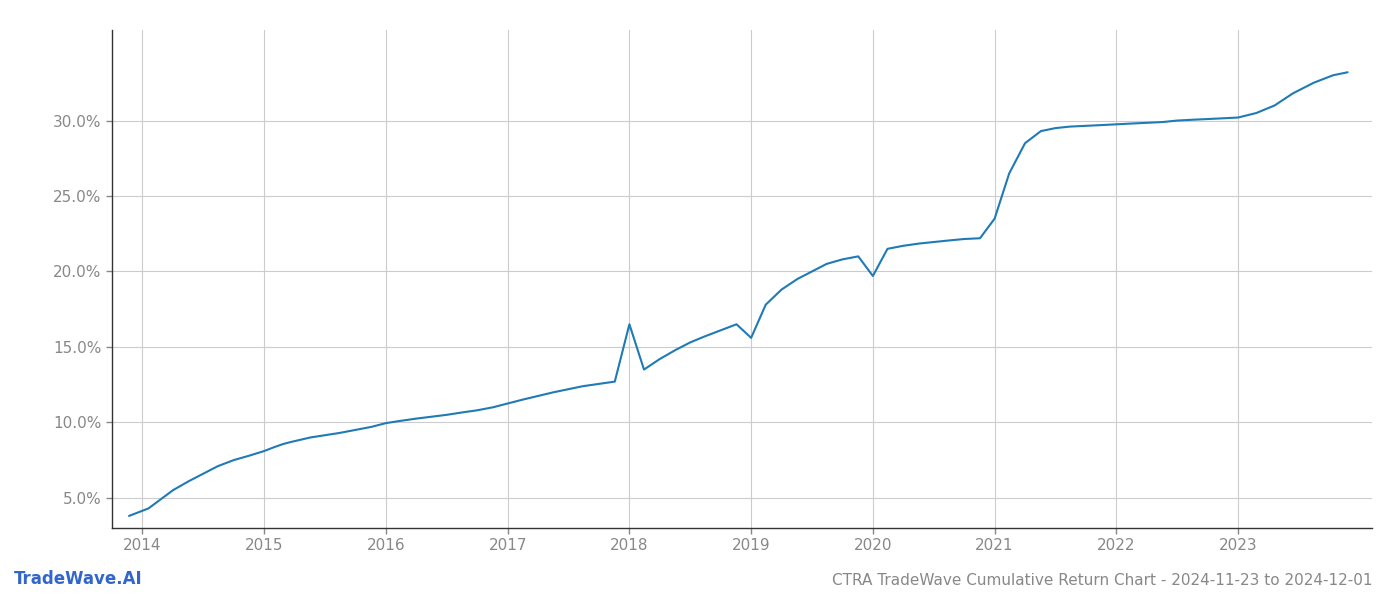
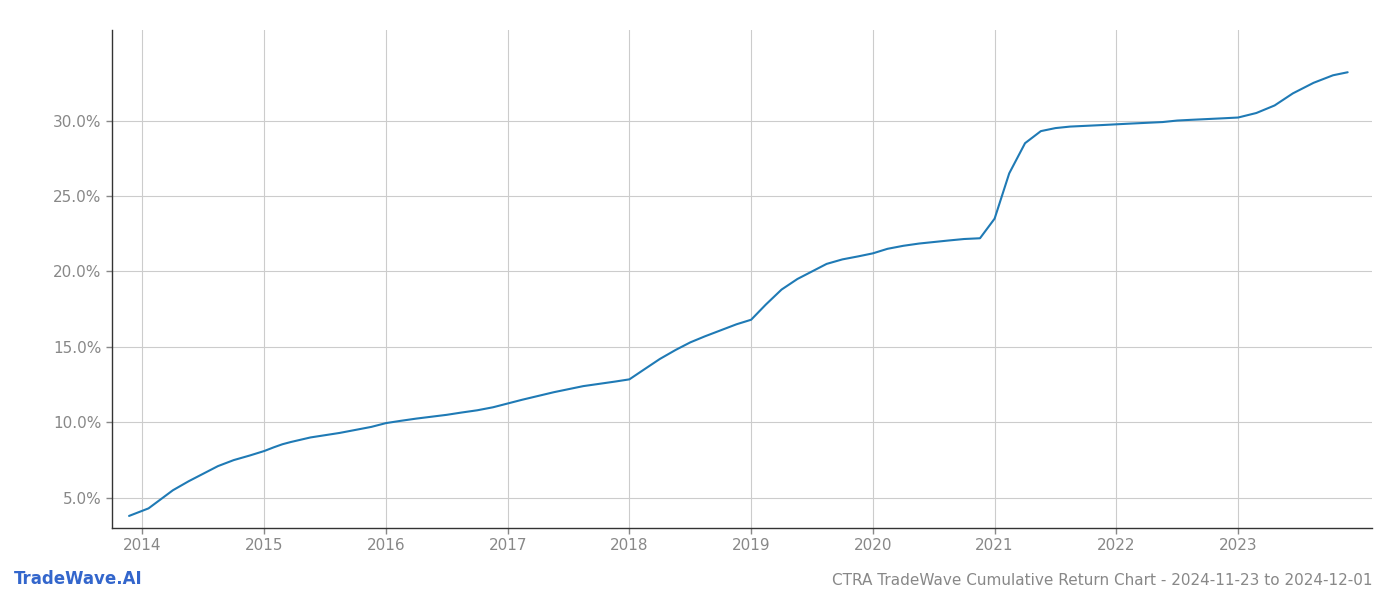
2018: 16.5% -> 12.8%
2019: 15.6% -> 16.8%
2020: 19.7% -> 21.2%
